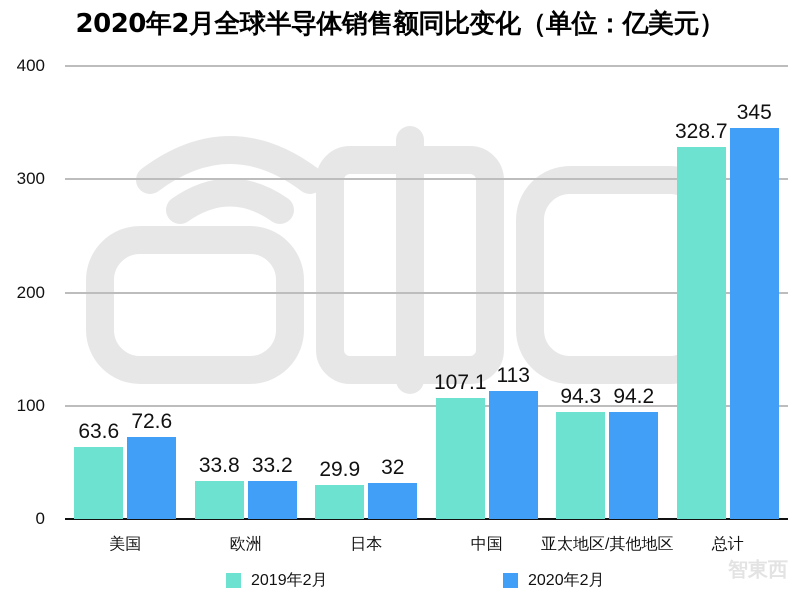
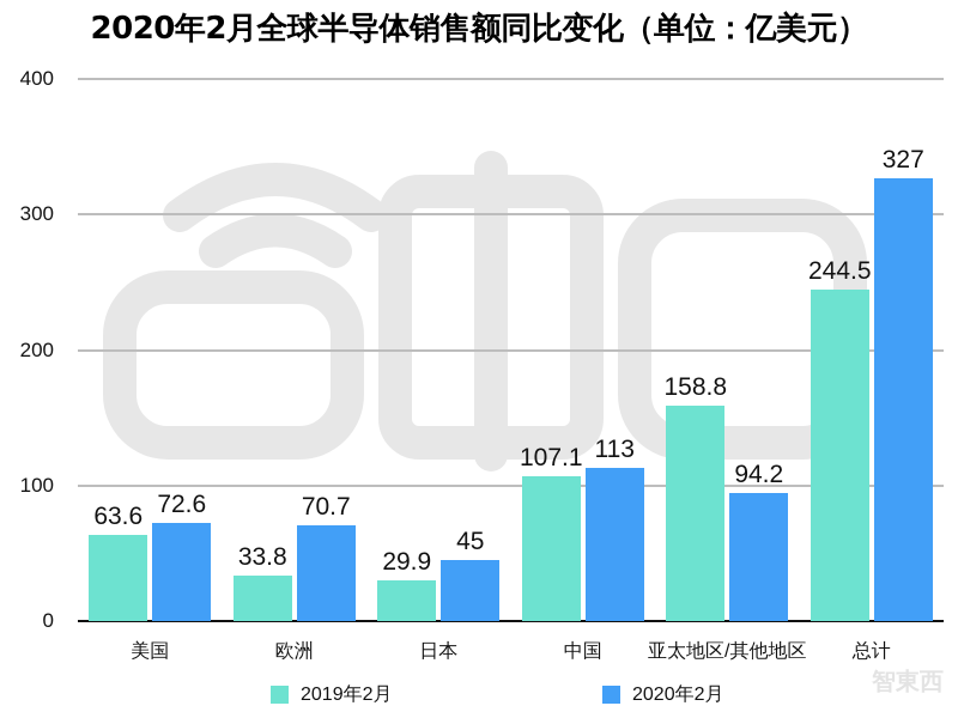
2020年2月/欧洲: 33.2 -> 70.7
2020年2月/日本: 32 -> 45
2019年2月/亚太地区/其他地区: 94.3 -> 158.8
2019年2月/总计: 328.7 -> 244.5
2020年2月/总计: 345 -> 327
